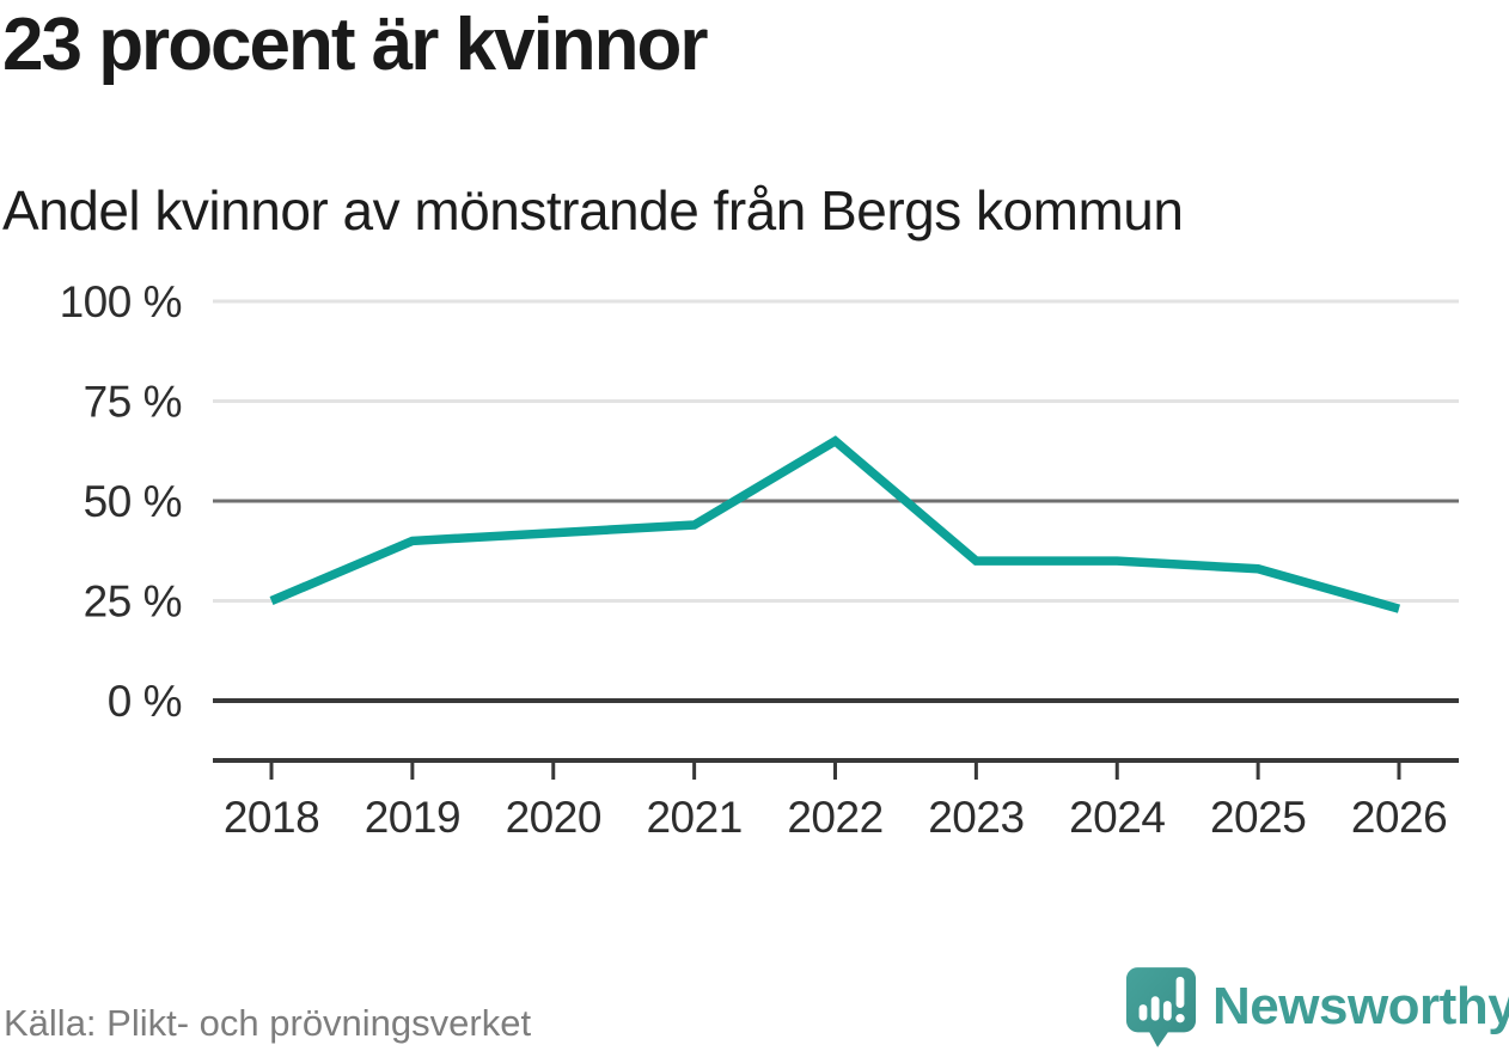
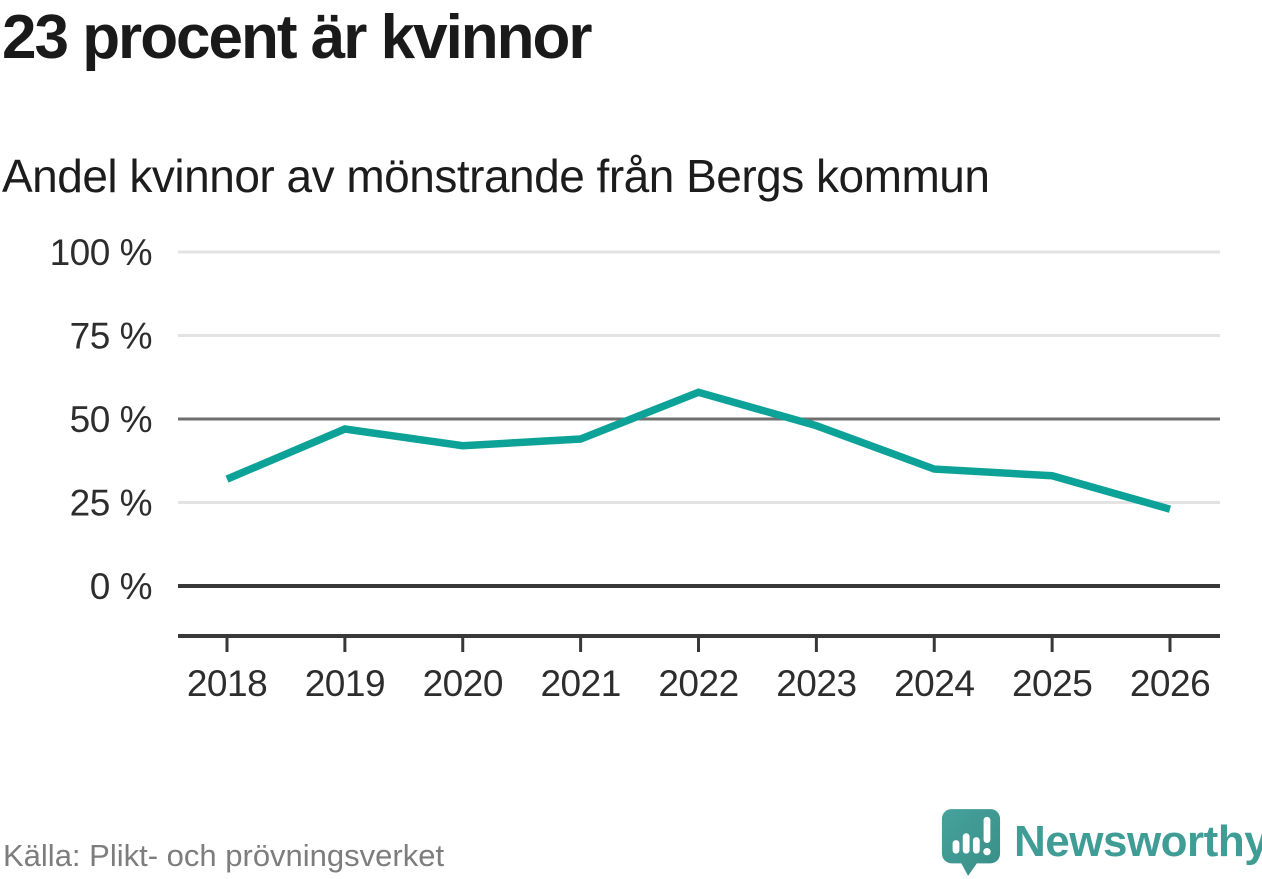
2018: 25% -> 32%
2019: 40% -> 47%
2022: 65% -> 58%
2023: 35% -> 48%
